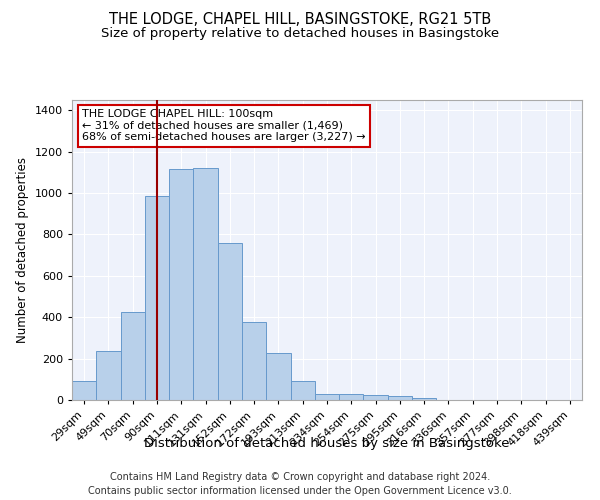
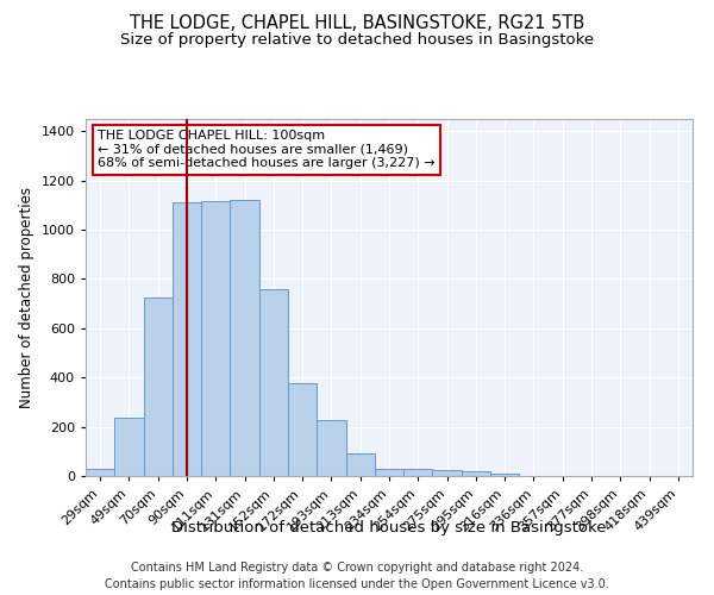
29sqm: 90 -> 30
70sqm: 425 -> 725
90sqm: 985 -> 1110
